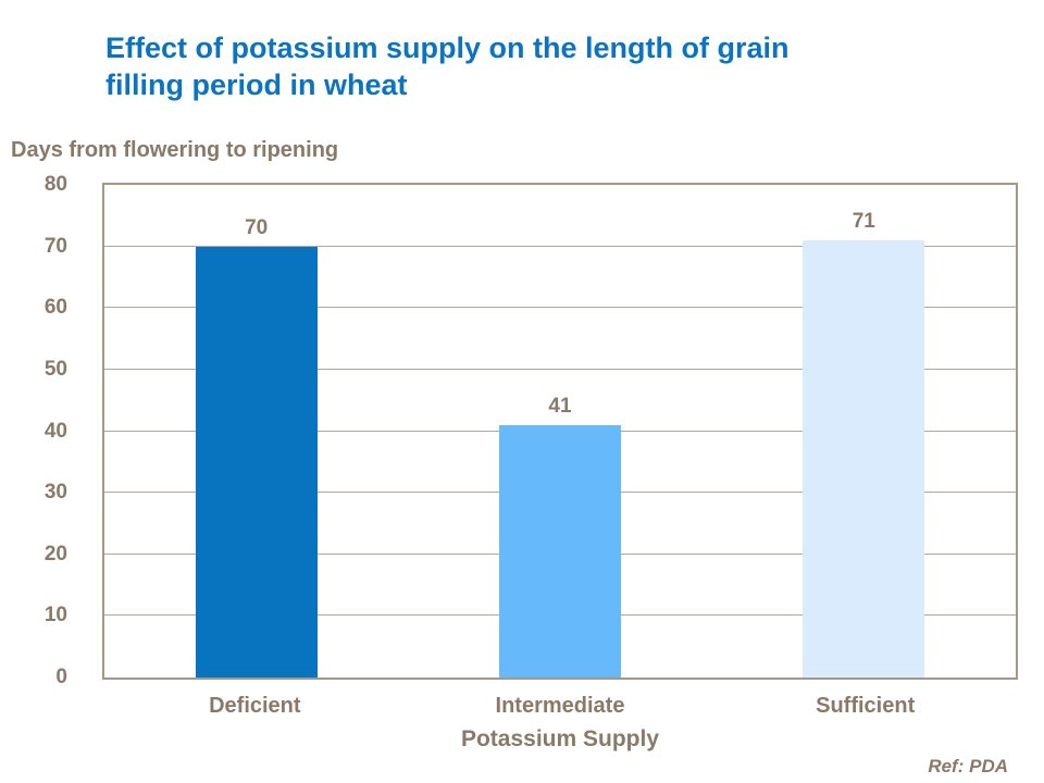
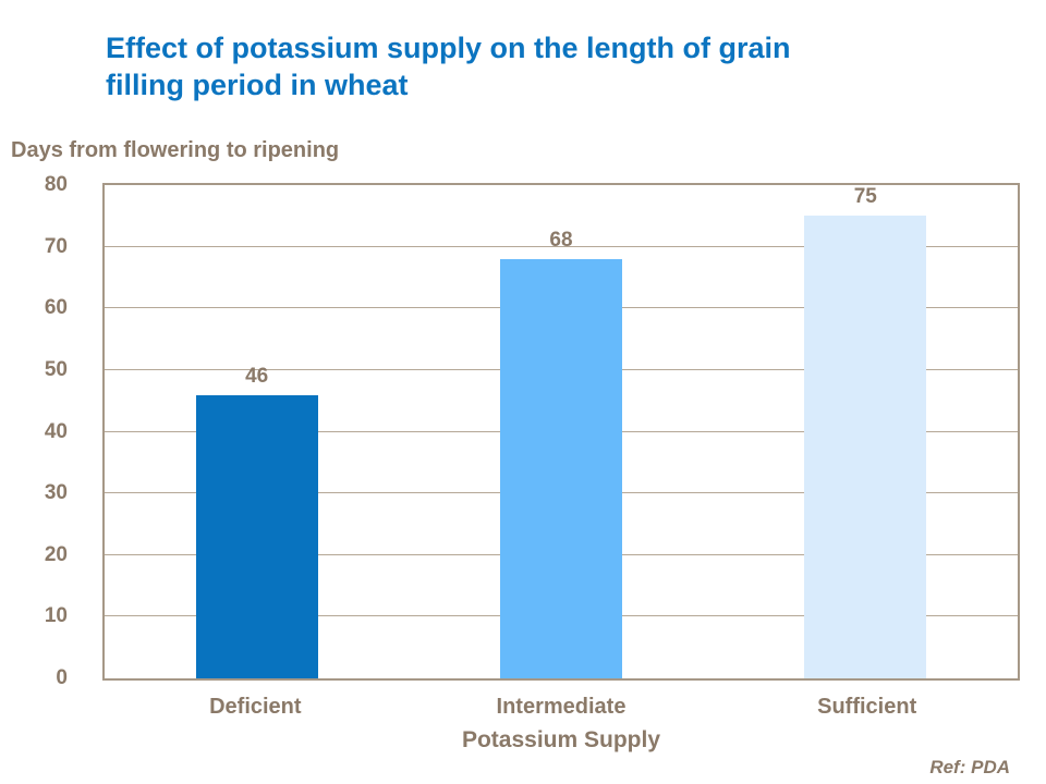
Deficient: 70 -> 46
Intermediate: 41 -> 68
Sufficient: 71 -> 75
